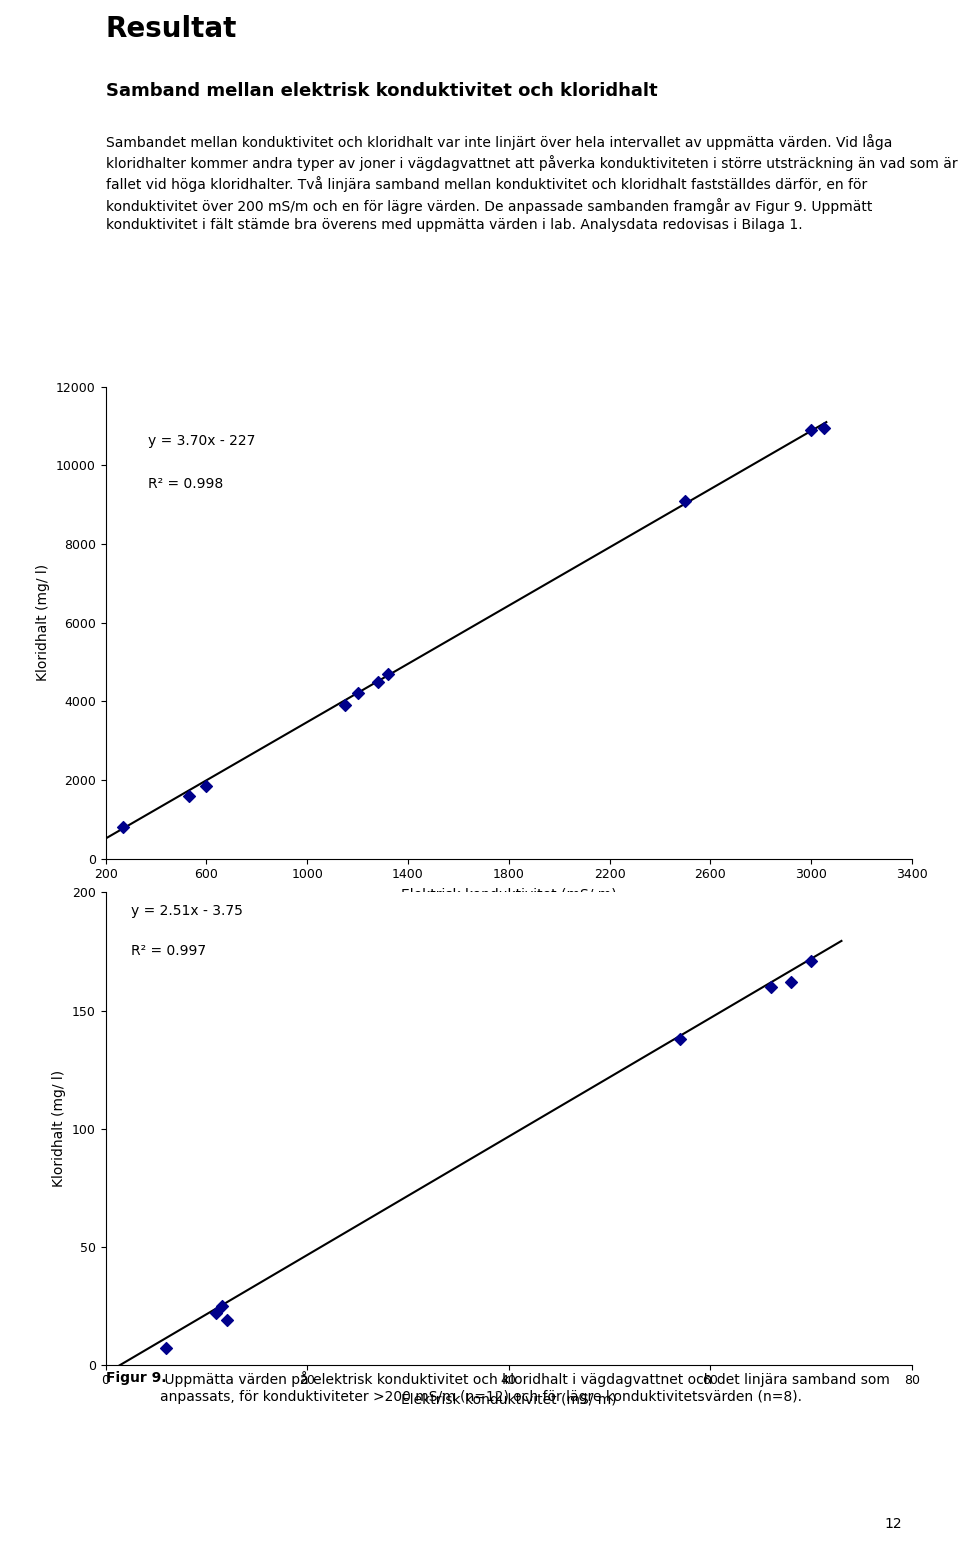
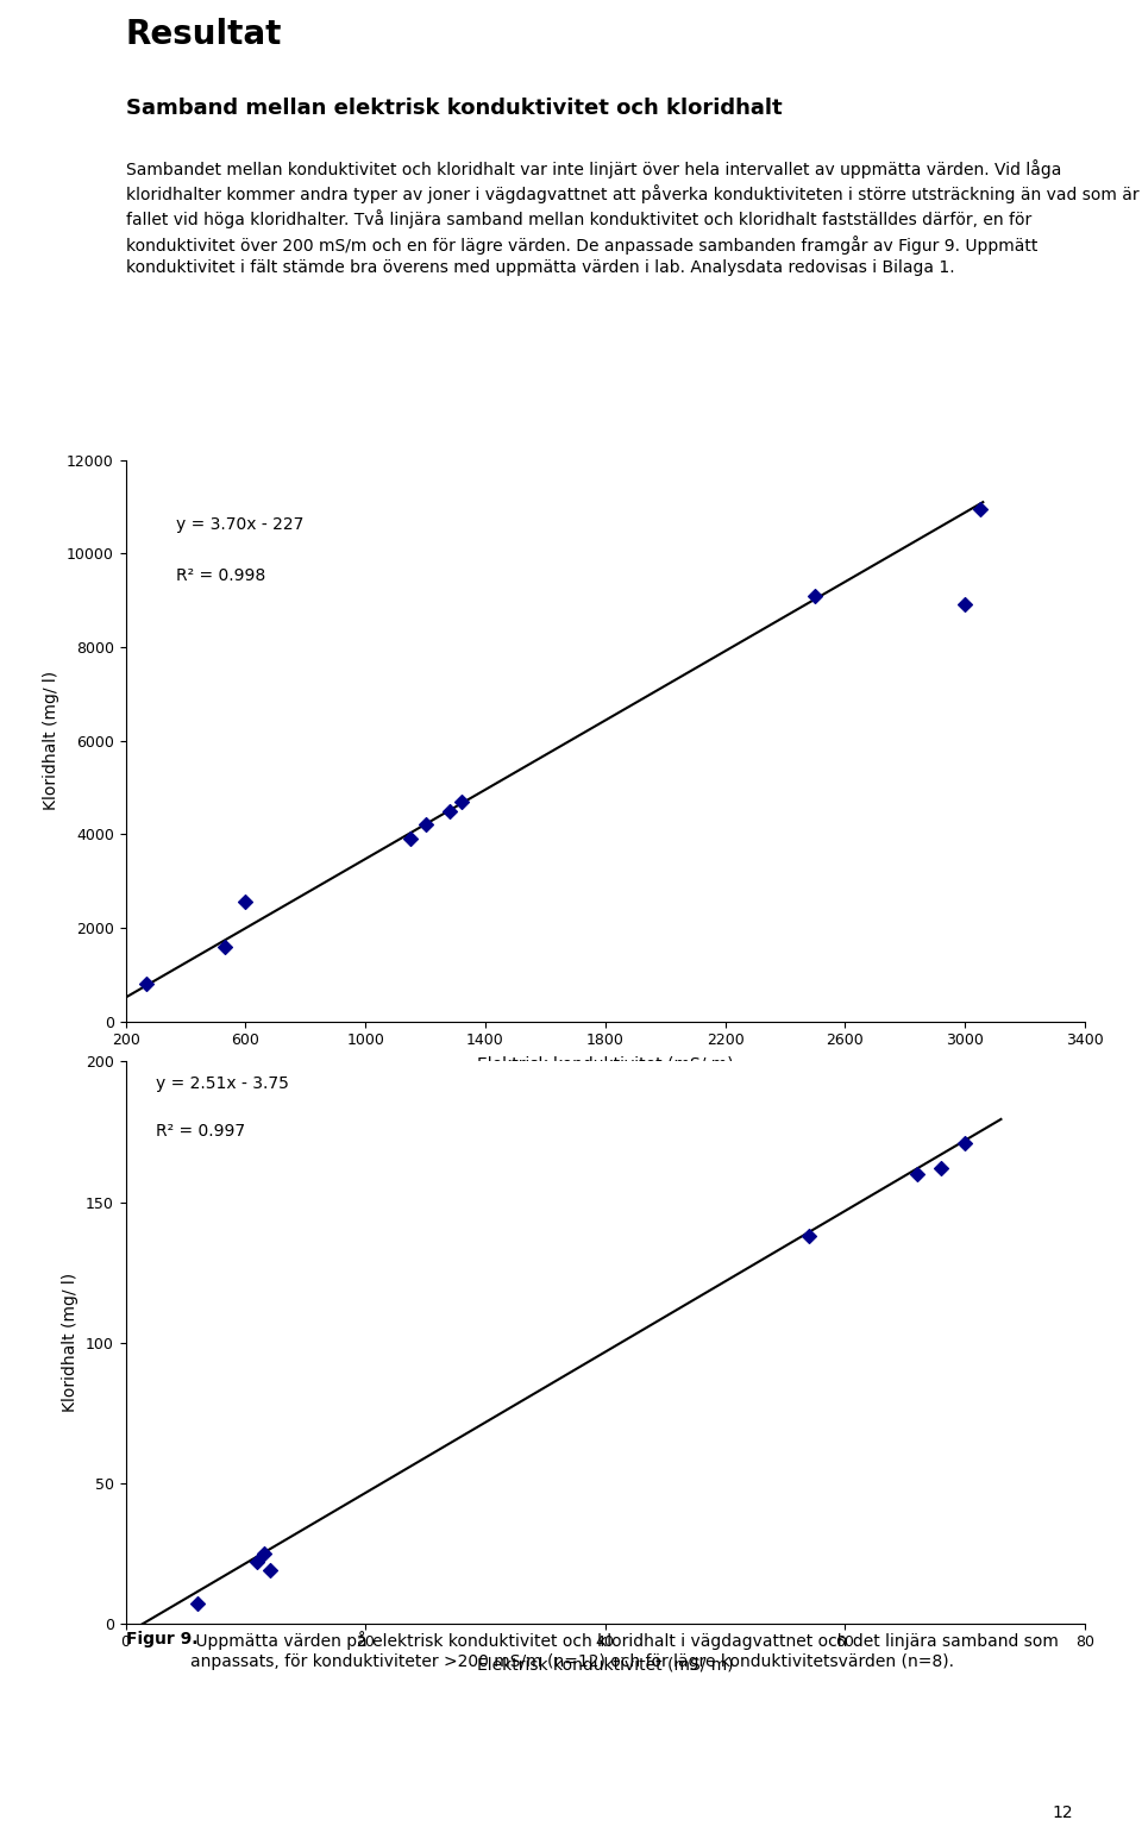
600: 1850 -> 2550
3000: 10900 -> 8900
